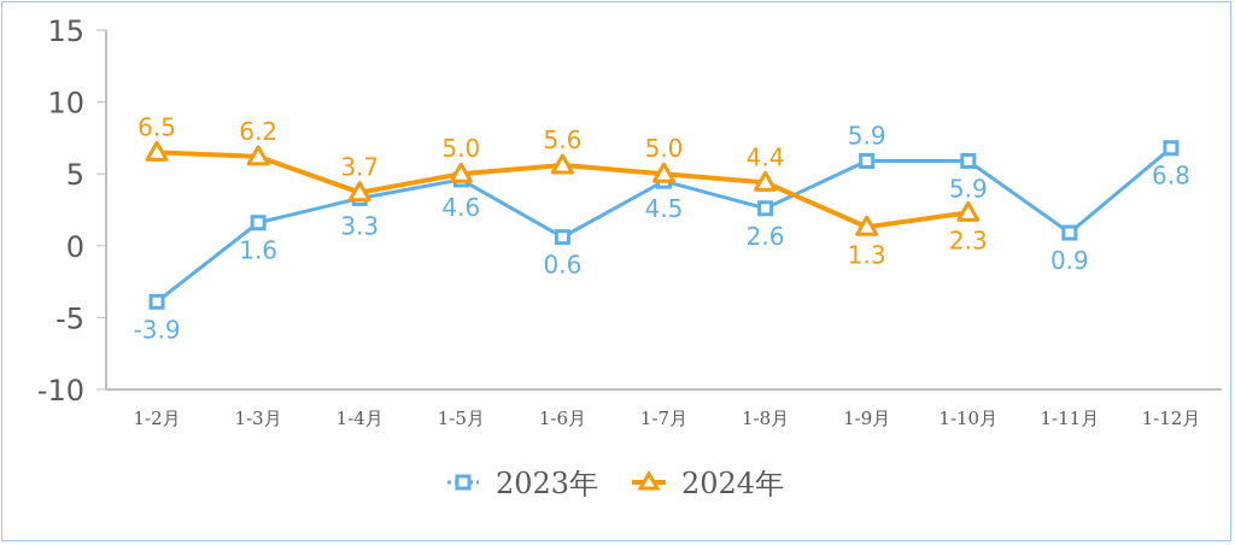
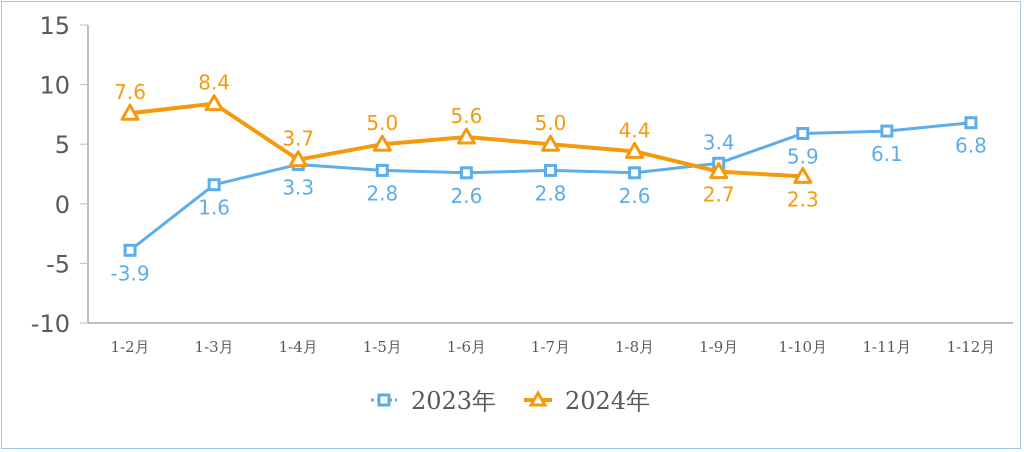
2024年/1-2月: 6.5 -> 7.6
2024年/1-3月: 6.2 -> 8.4
2023年/1-5月: 4.6 -> 2.8
2023年/1-6月: 0.6 -> 2.6
2023年/1-7月: 4.5 -> 2.8
2023年/1-9月: 5.9 -> 3.4
2024年/1-9月: 1.3 -> 2.7
2023年/1-11月: 0.9 -> 6.1
